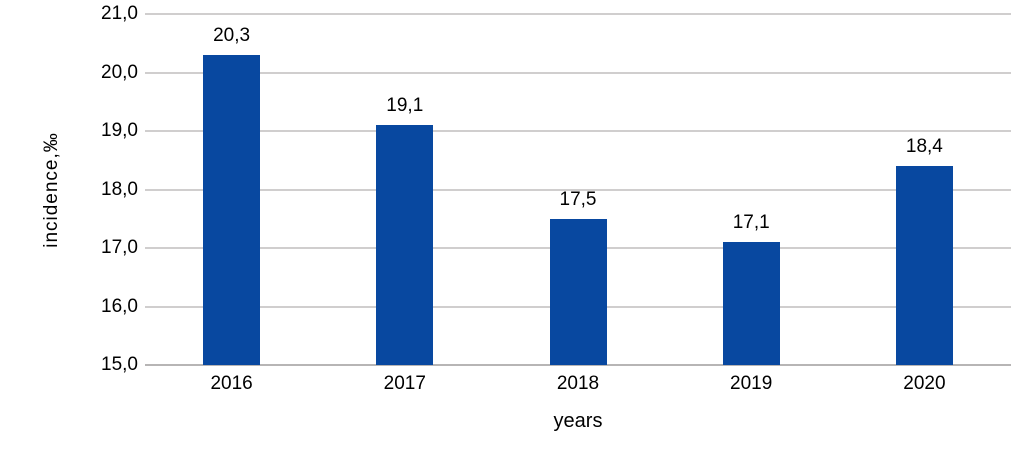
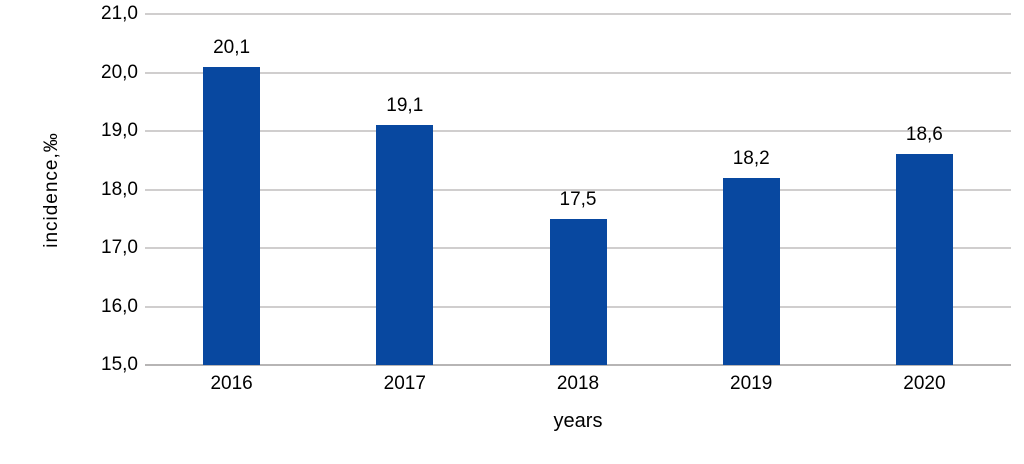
2016: 20,3 -> 20,1
2019: 17,1 -> 18,2
2020: 18,4 -> 18,6
